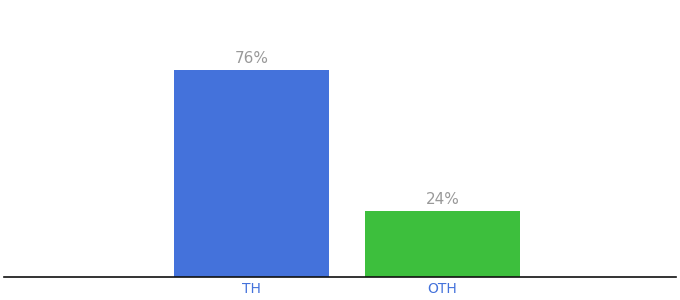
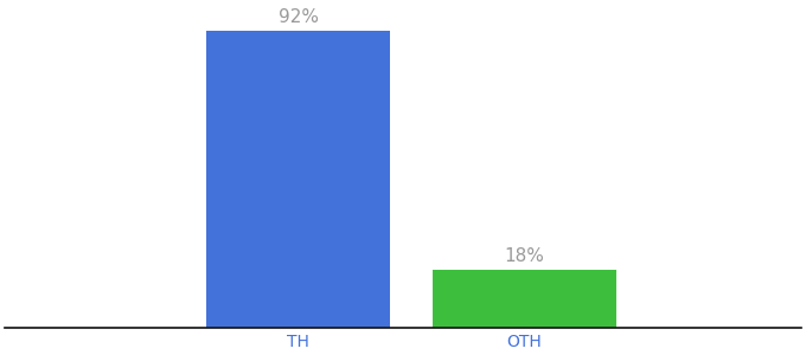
TH: 76% -> 92%
OTH: 24% -> 18%
